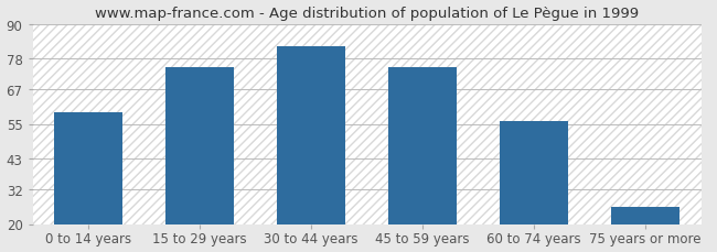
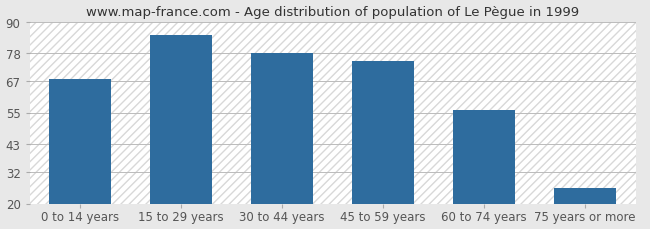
0 to 14 years: 59 -> 68
15 to 29 years: 75 -> 85
30 to 44 years: 82 -> 78
